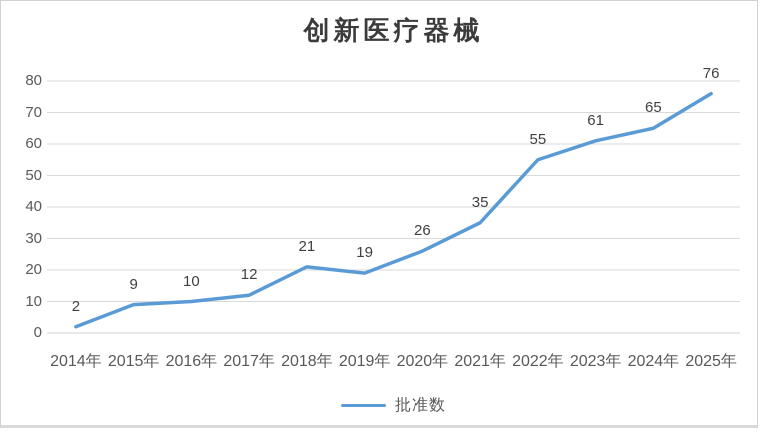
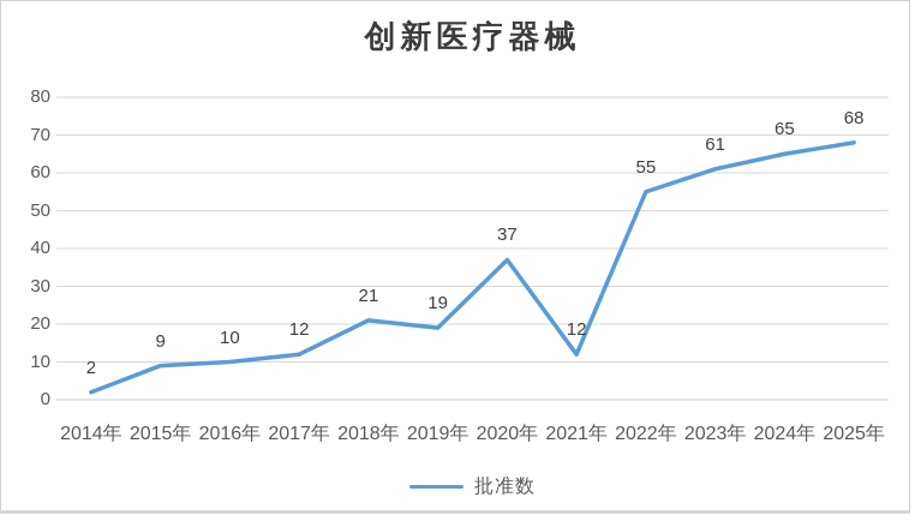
2020年: 26 -> 37
2021年: 35 -> 12
2025年: 76 -> 68
